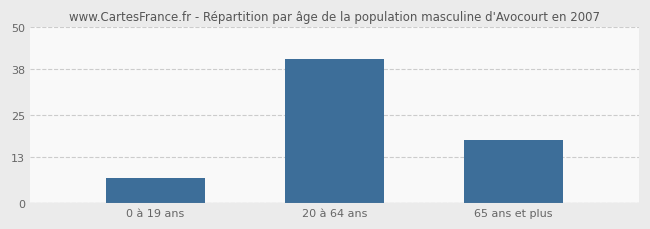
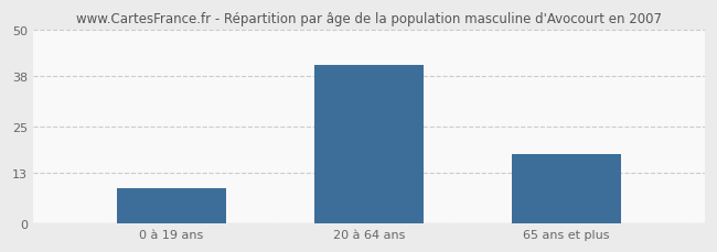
0 à 19 ans: 7 -> 9
